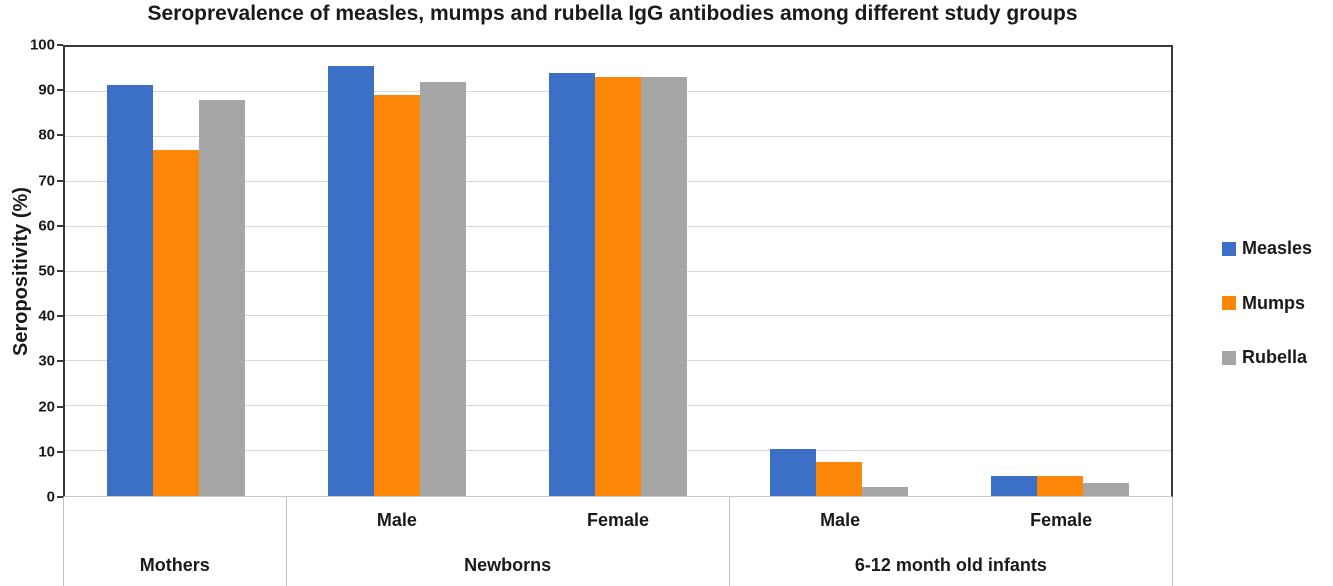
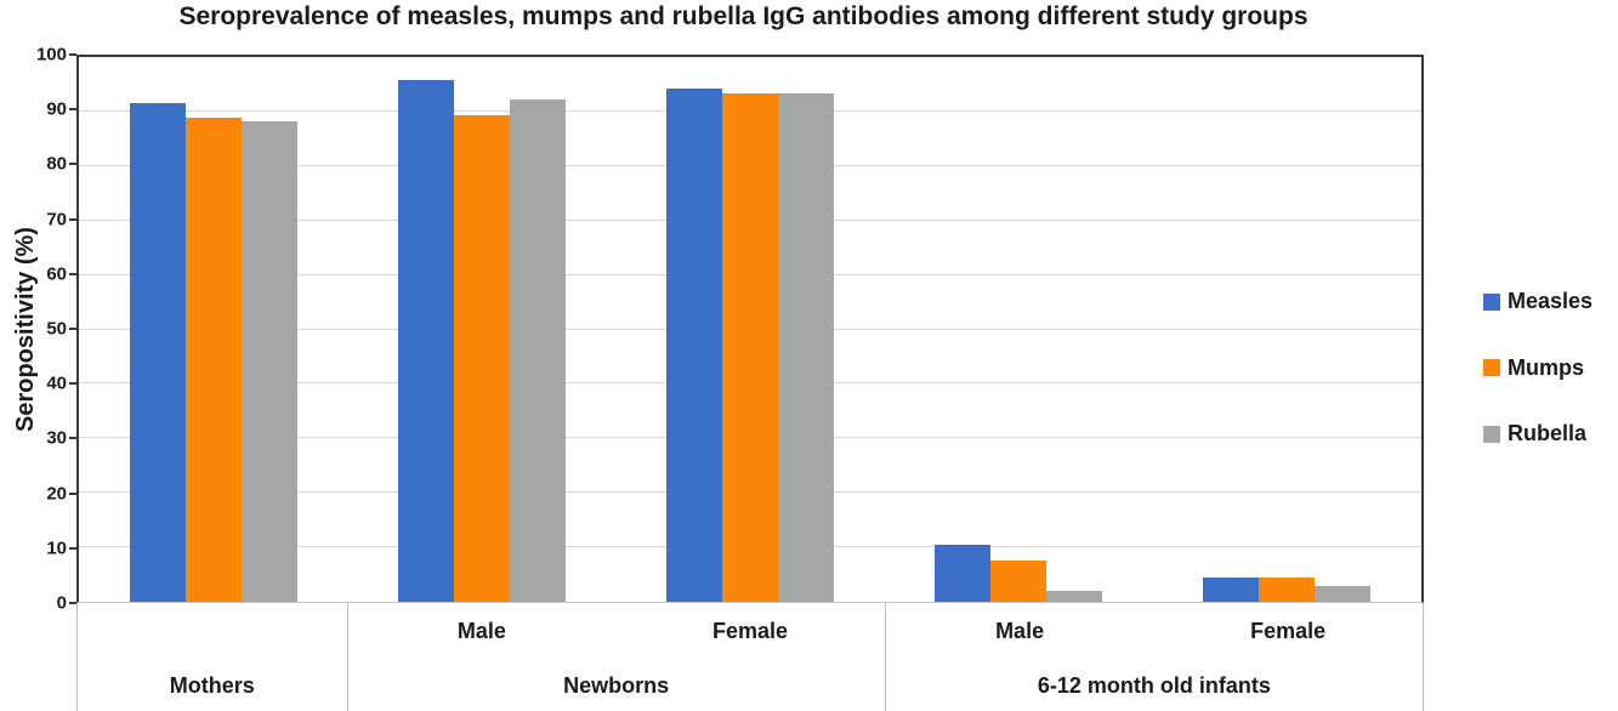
Mumps/Mothers: 77 -> 89
